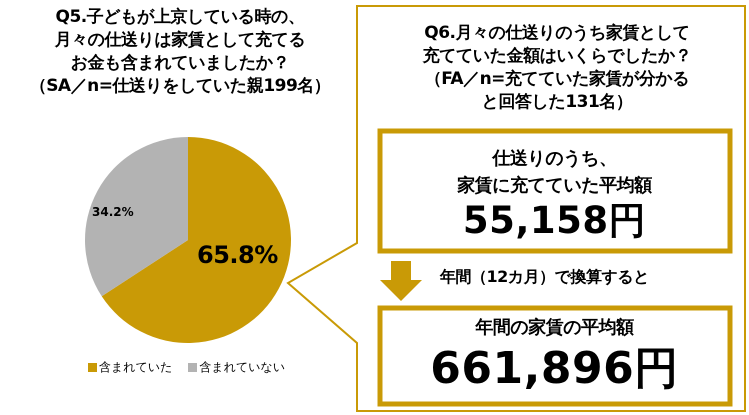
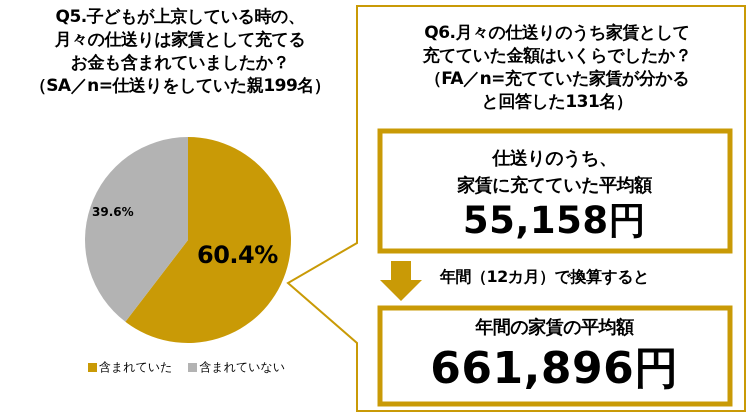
含まれていた: 65.8% -> 60.4%
含まれていない: 34.2% -> 39.6%
